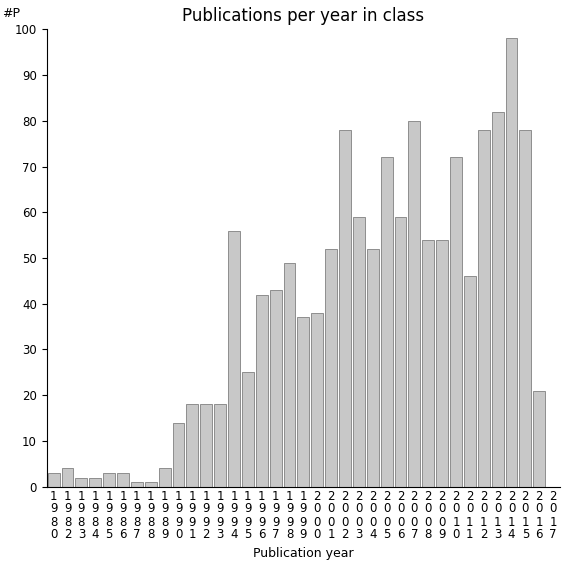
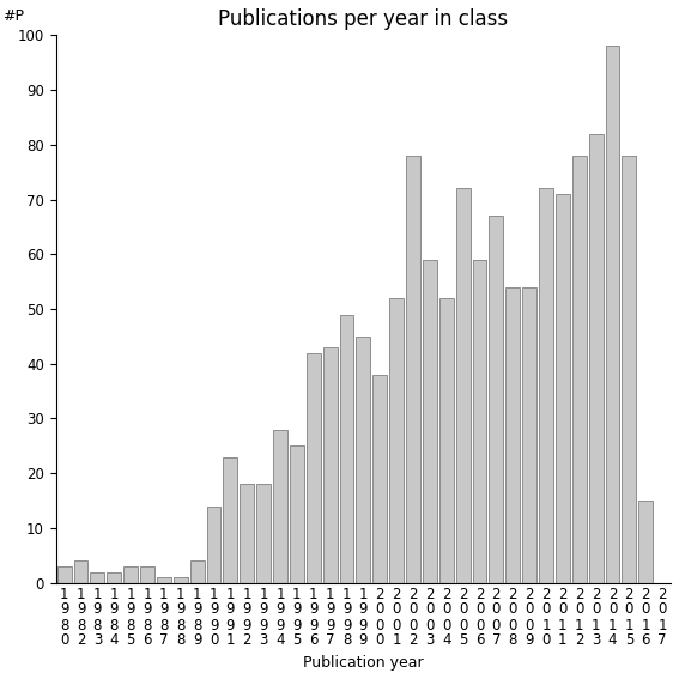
1 9 9 1: 18 -> 23
1 9 9 4: 56 -> 28
1 9 9 9: 37 -> 45
2 0 0 7: 80 -> 67
2 0 1 1: 46 -> 71
2 0 1 6: 21 -> 15
